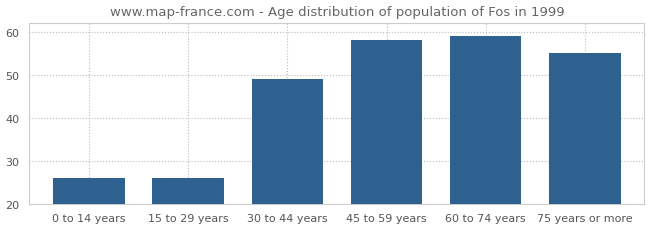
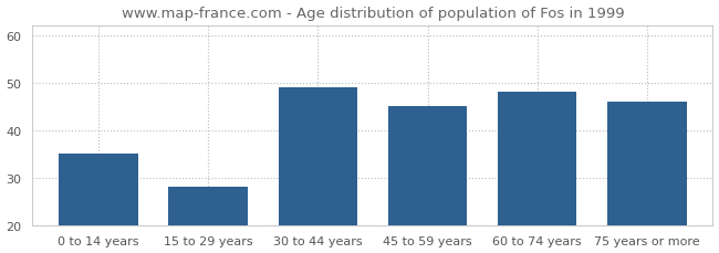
0 to 14 years: 26 -> 35
15 to 29 years: 26 -> 28
45 to 59 years: 58 -> 45
60 to 74 years: 59 -> 48
75 years or more: 55 -> 46
